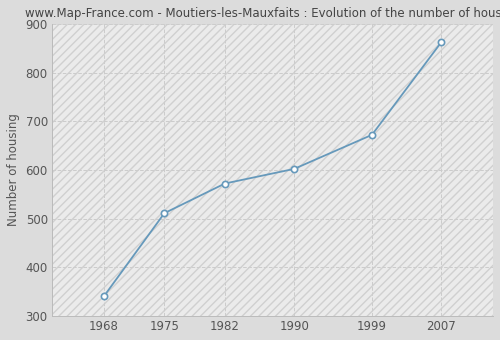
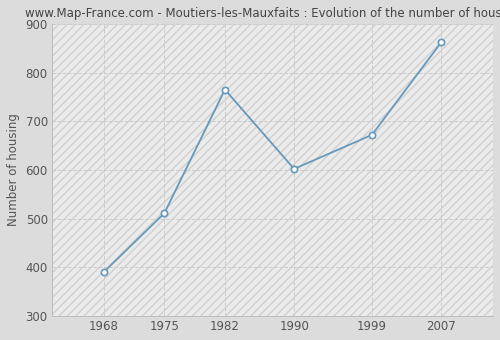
1968: 340 -> 390
1982: 572 -> 765
